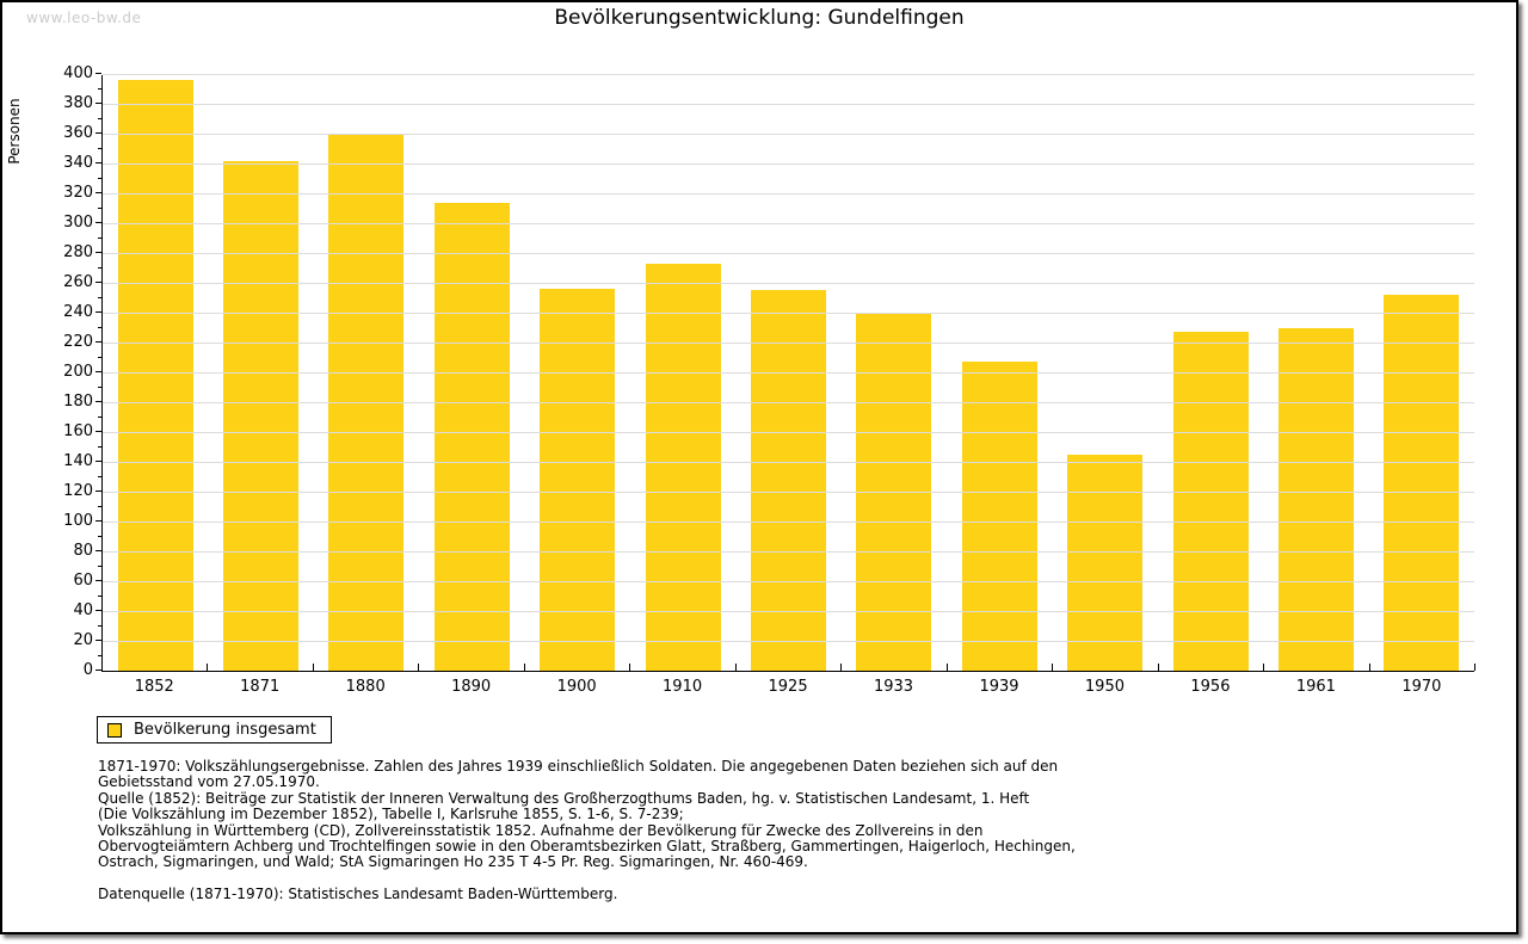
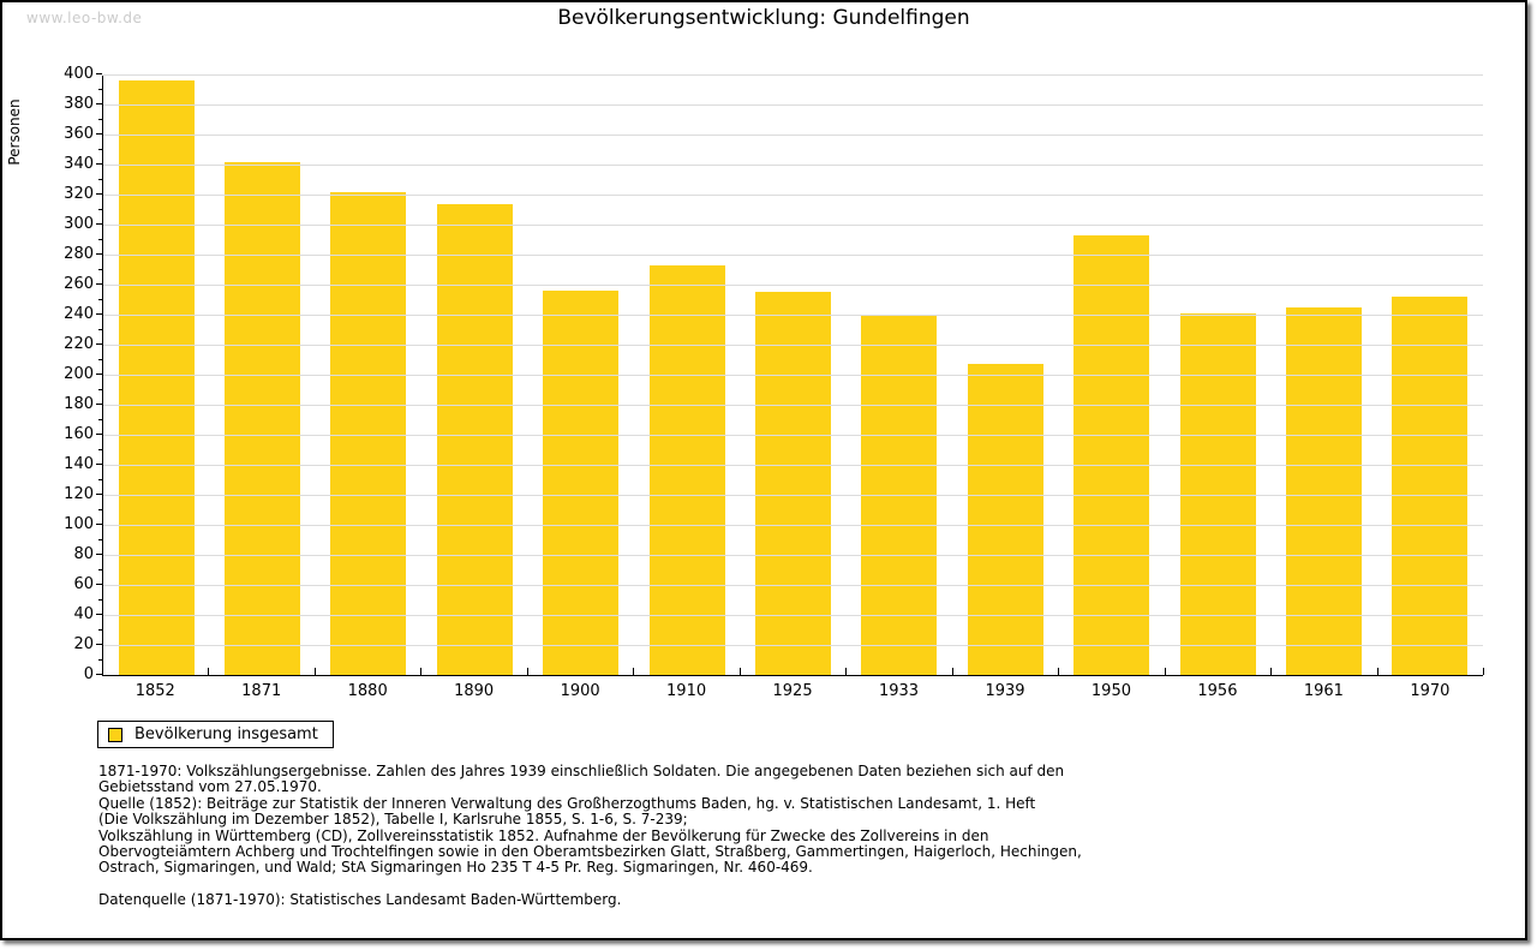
1880: 359 -> 322
1950: 145 -> 293
1956: 227 -> 241
1961: 230 -> 245
